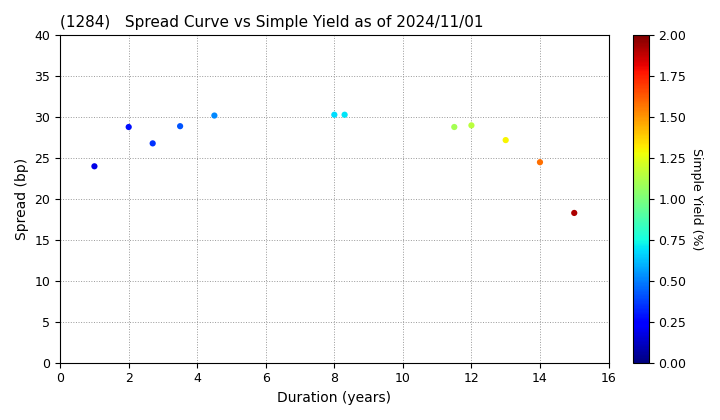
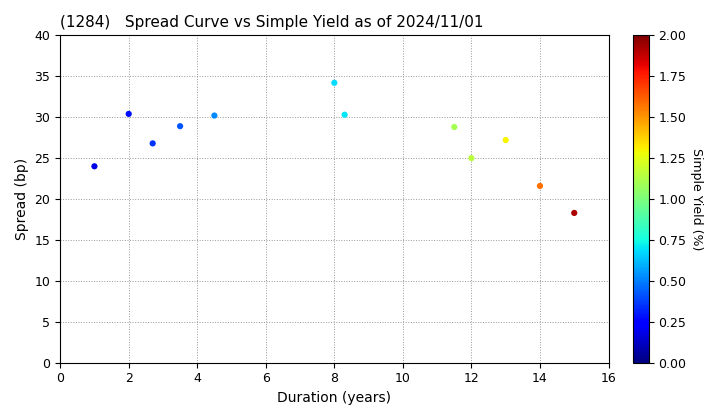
2: 28.8 -> 30.4
8: 30.3 -> 34.2
12: 29.0 -> 25.0
14: 24.5 -> 21.6
